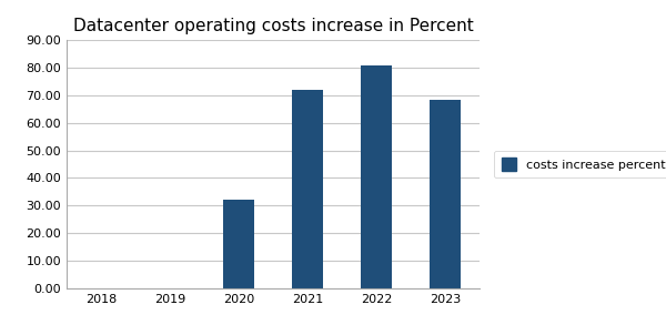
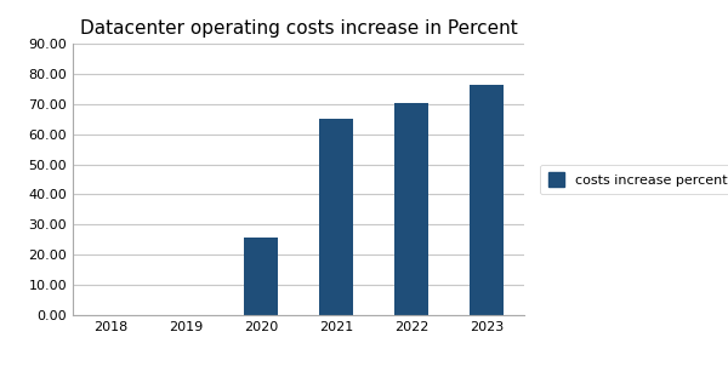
2020: 32.0 -> 25.5
2021: 72.0 -> 65.0
2022: 81.0 -> 70.5
2023: 68.5 -> 76.5
